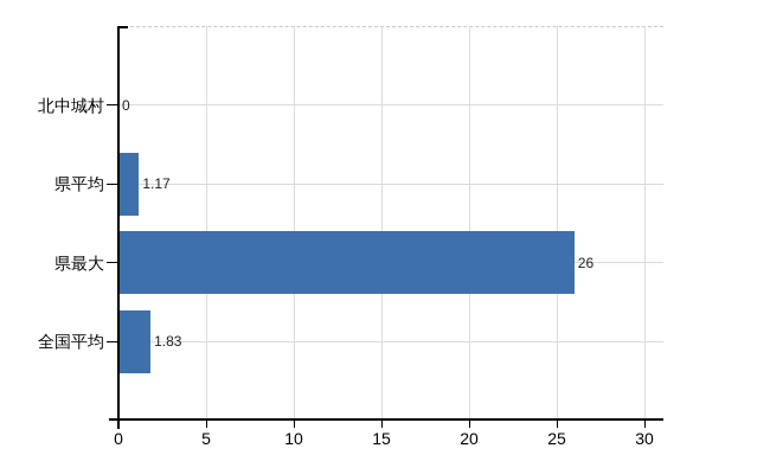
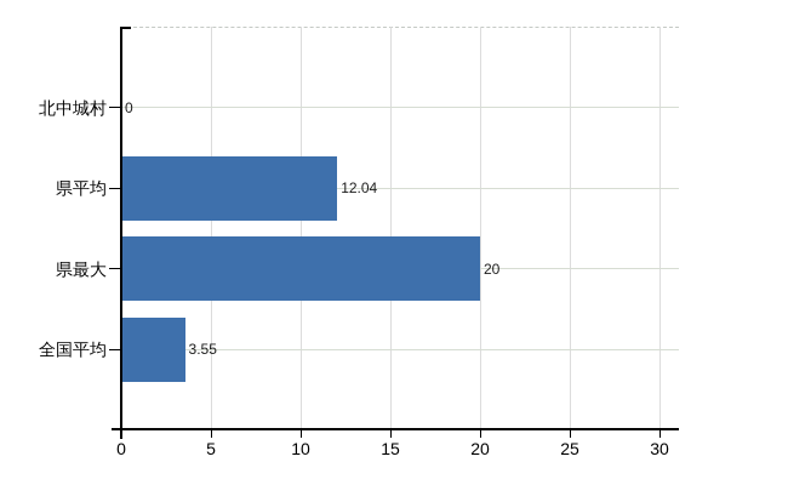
県平均: 1.17 -> 12.04
県最大: 26 -> 20
全国平均: 1.83 -> 3.55
